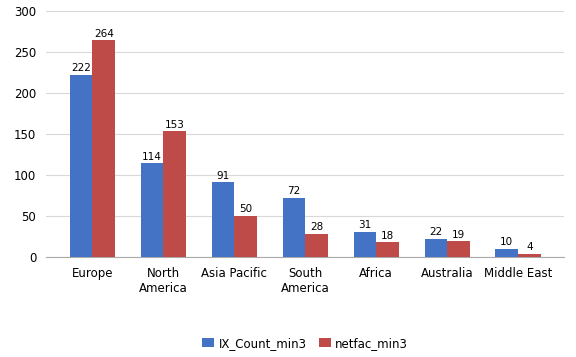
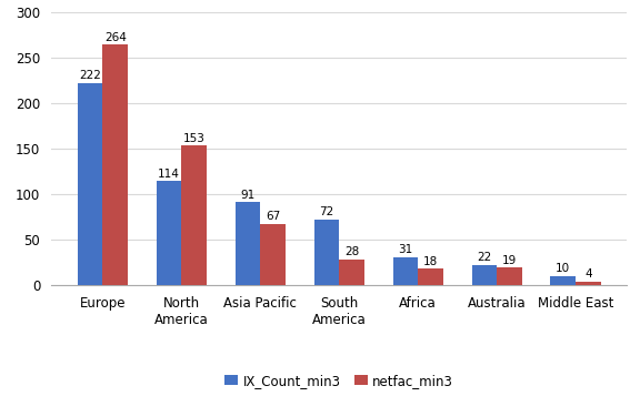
netfac_min3/Asia Pacific: 50 -> 67
